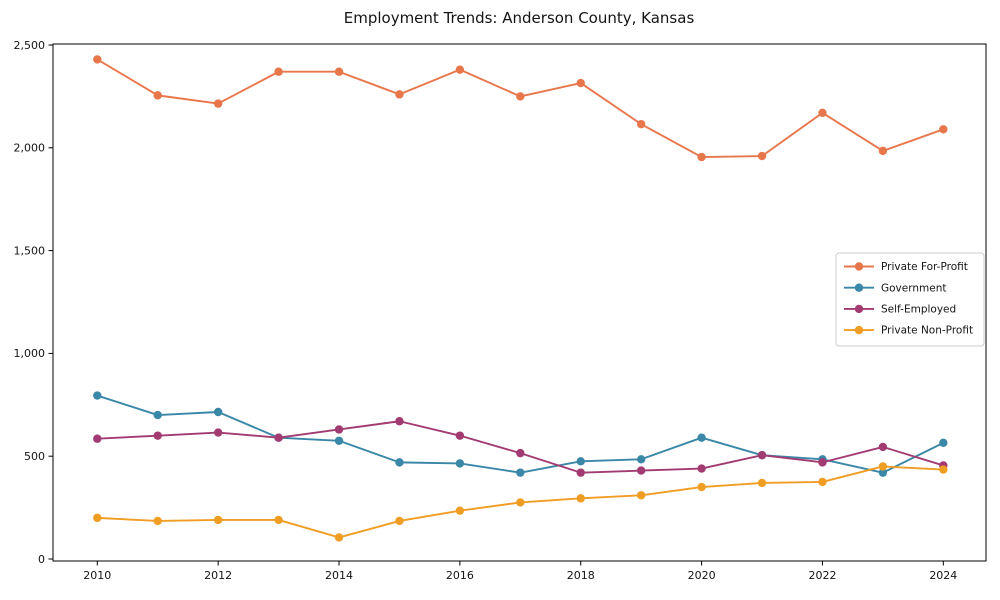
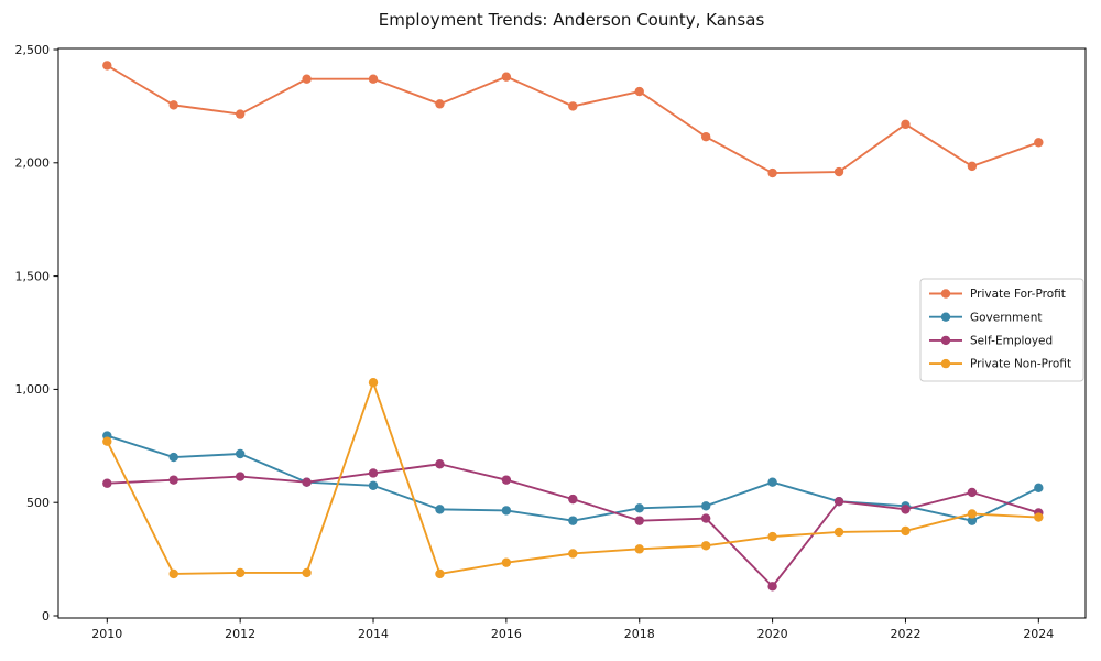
Private Non-Profit/2010: 200 -> 770
Private Non-Profit/2014: 100 -> 1030
Self-Employed/2020: 440 -> 130
